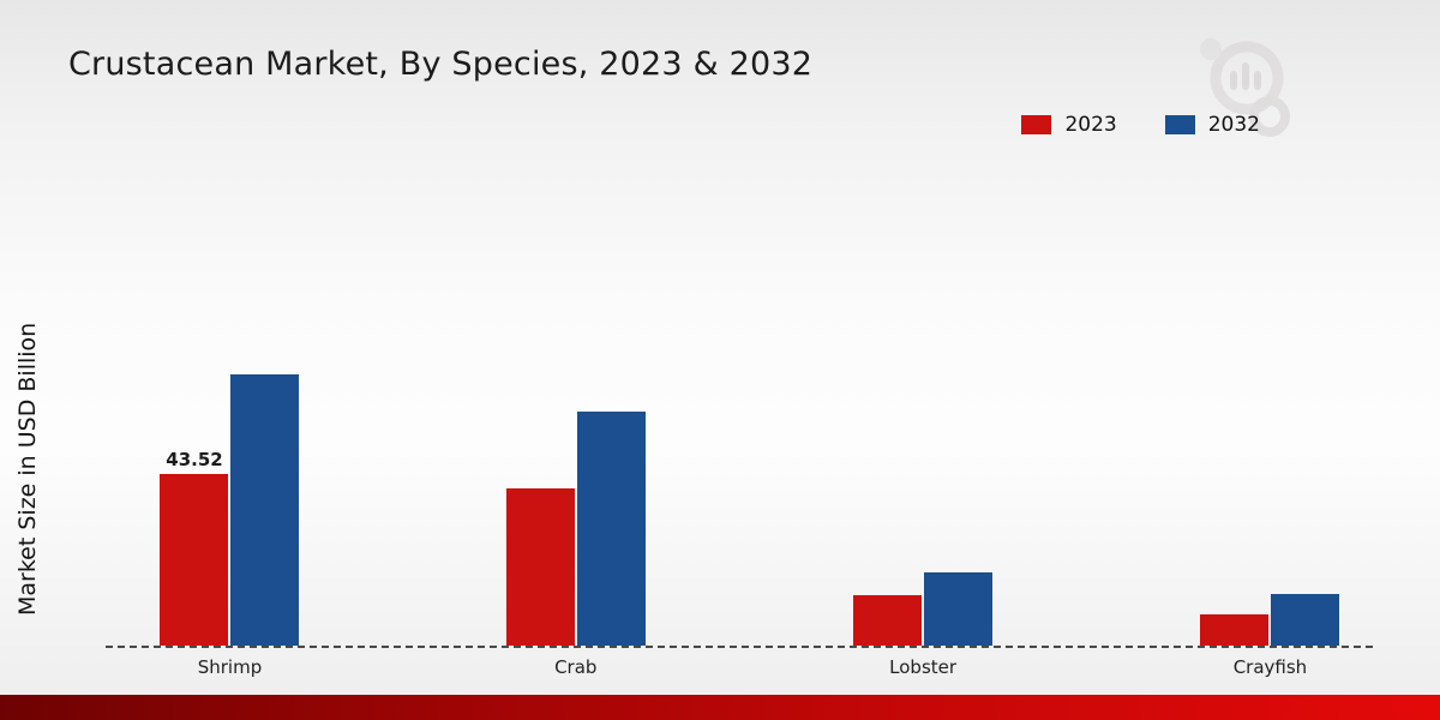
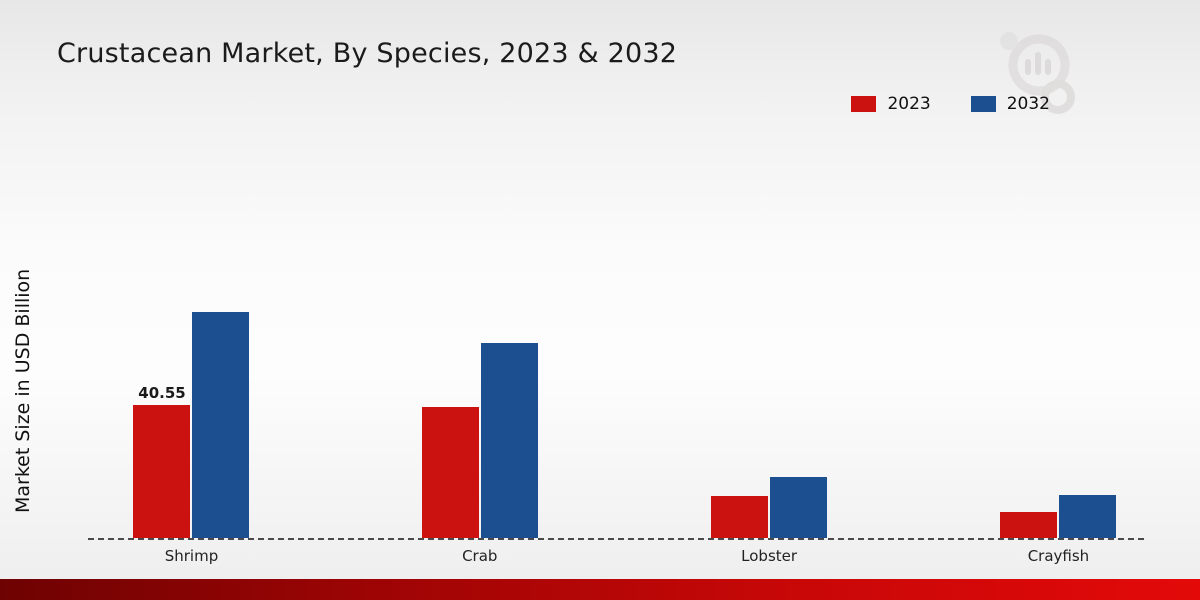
2023/Shrimp: 43.52 -> 40.55
